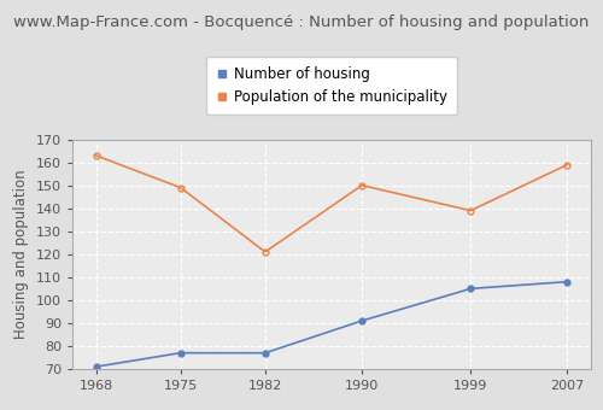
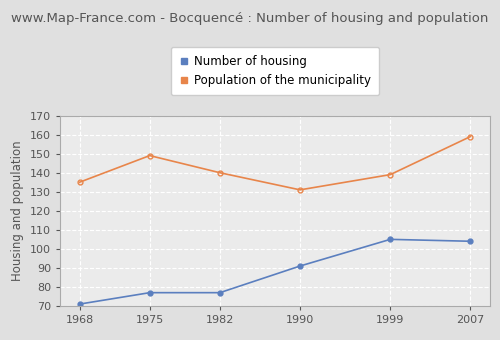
Population of the municipality/1968: 163 -> 135
Population of the municipality/1982: 121 -> 140
Population of the municipality/1990: 150 -> 131
Number of housing/2007: 108 -> 104
